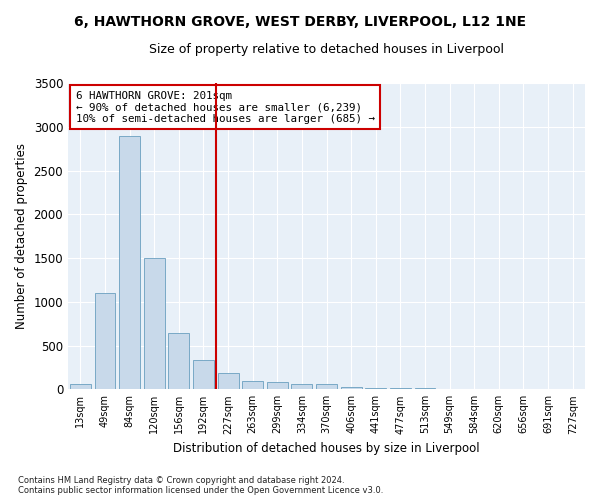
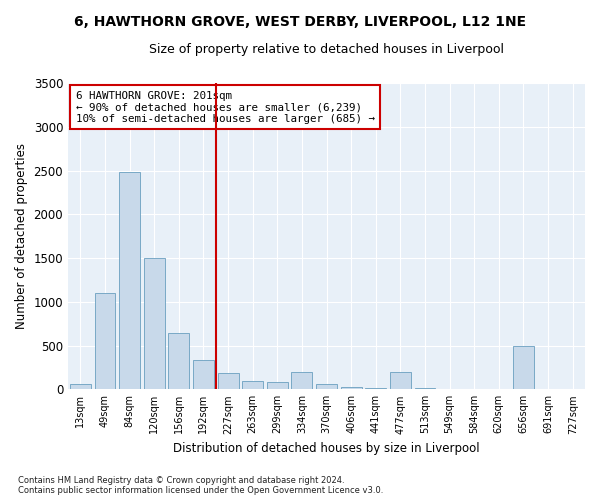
84sqm: 2900 -> 2480
334sqm: 60 -> 200
477sqm: 20 -> 200
656sqm: 0 -> 500
